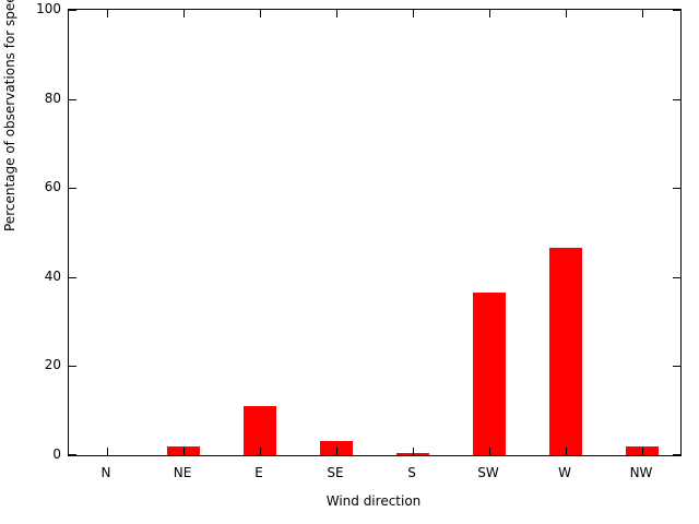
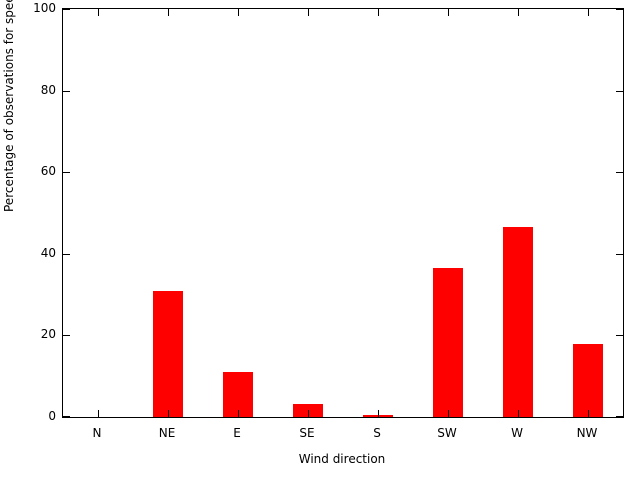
NE: 2 -> 31
NW: 2 -> 18
